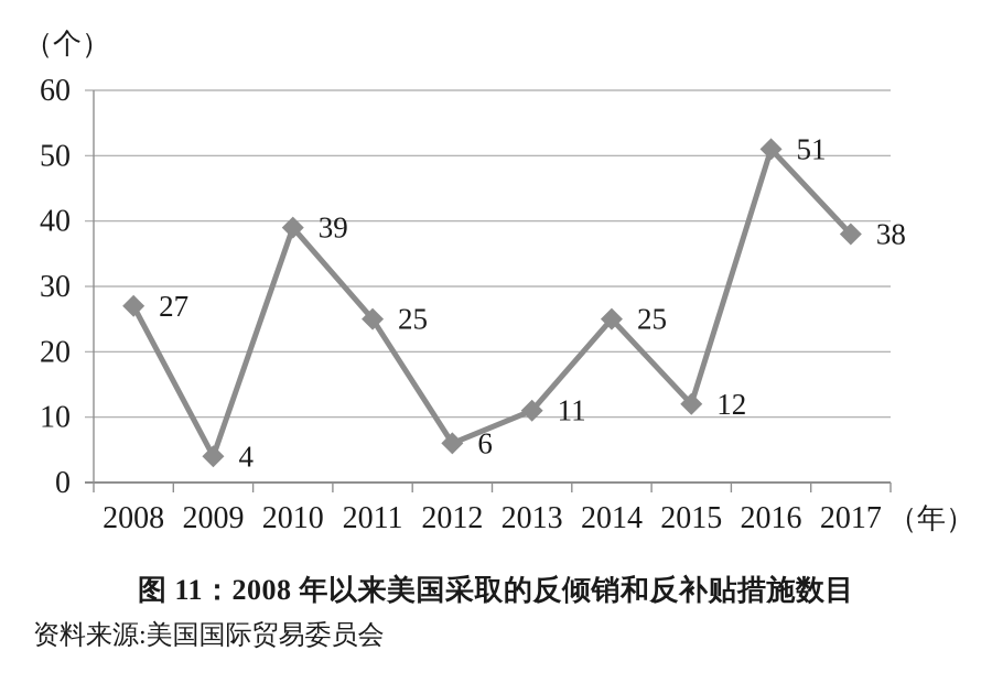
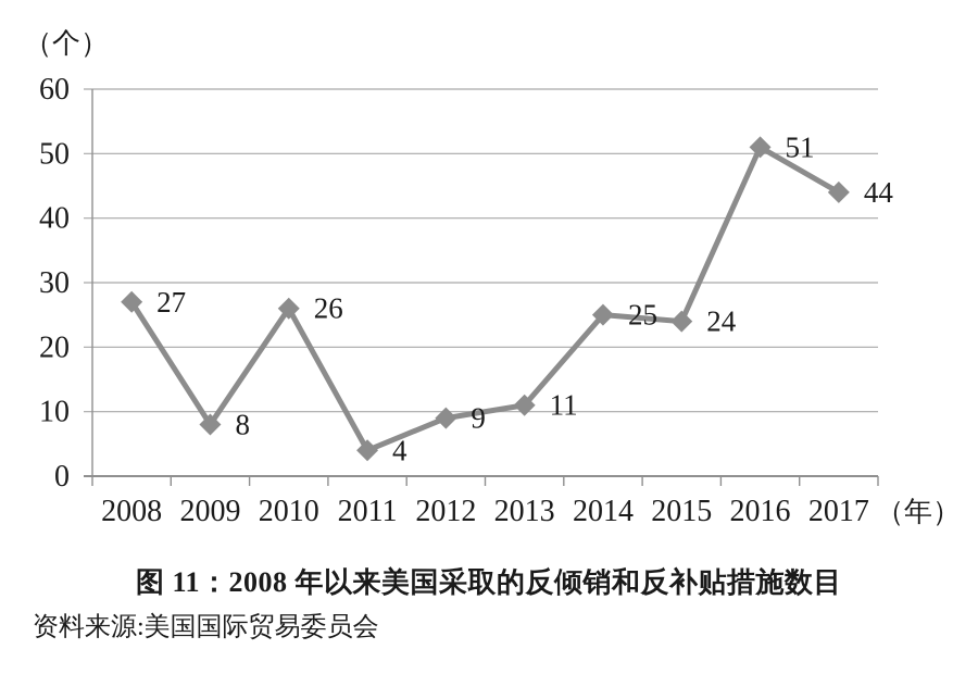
2009: 4 -> 8
2010: 39 -> 26
2011: 25 -> 4
2012: 6 -> 9
2015: 12 -> 24
2017: 38 -> 44
